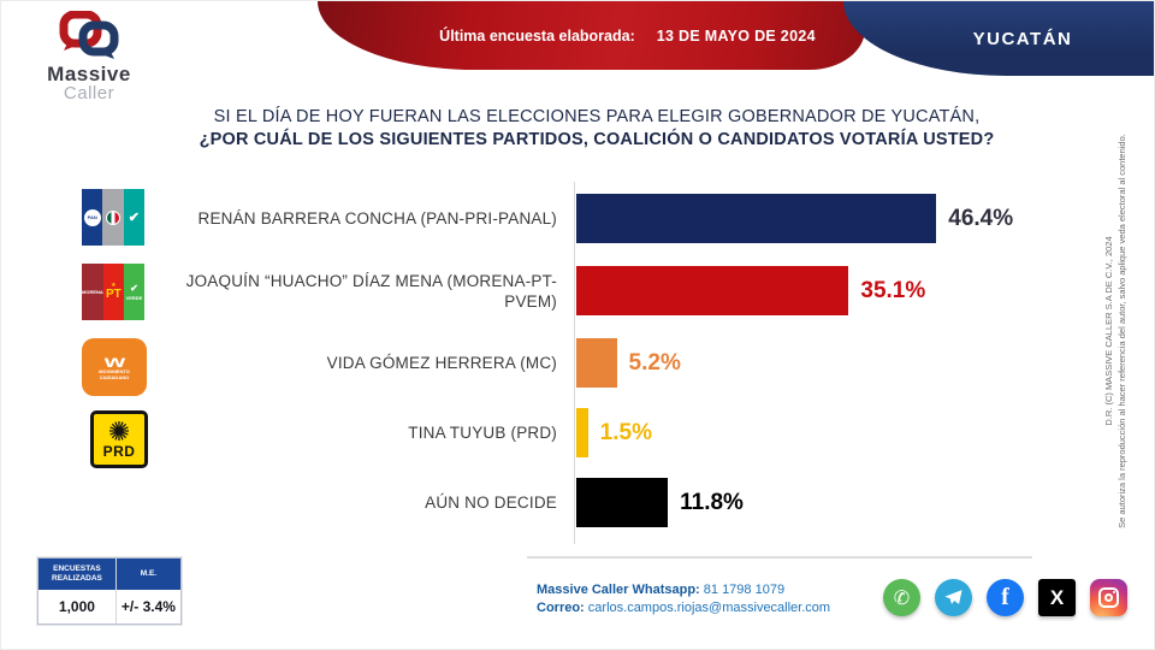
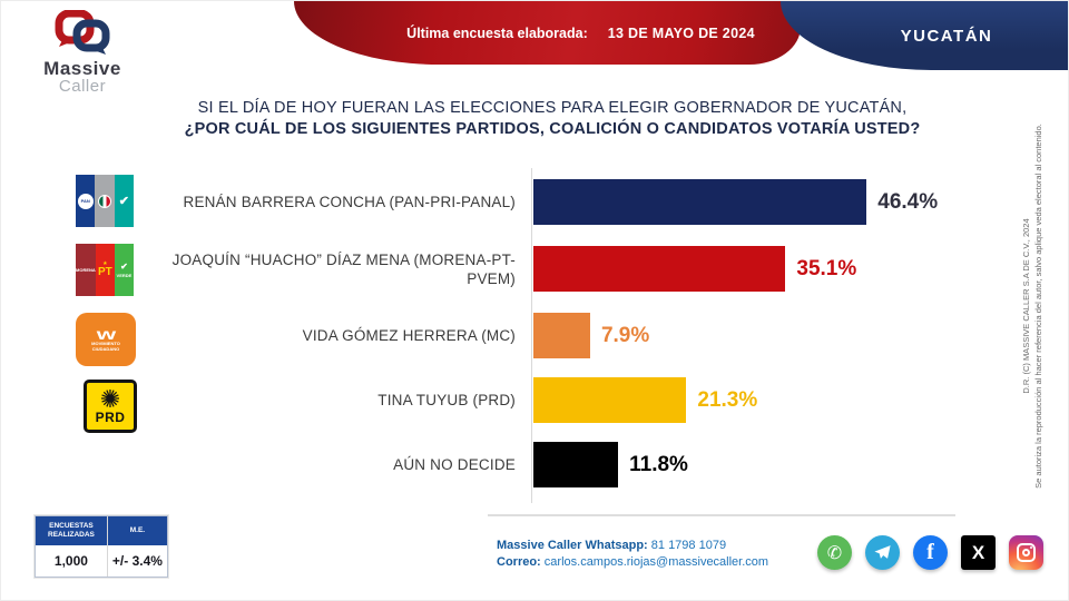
VIDA GÓMEZ HERRERA (MC): 5.2% -> 7.9%
TINA TUYUB (PRD): 1.5% -> 21.3%
